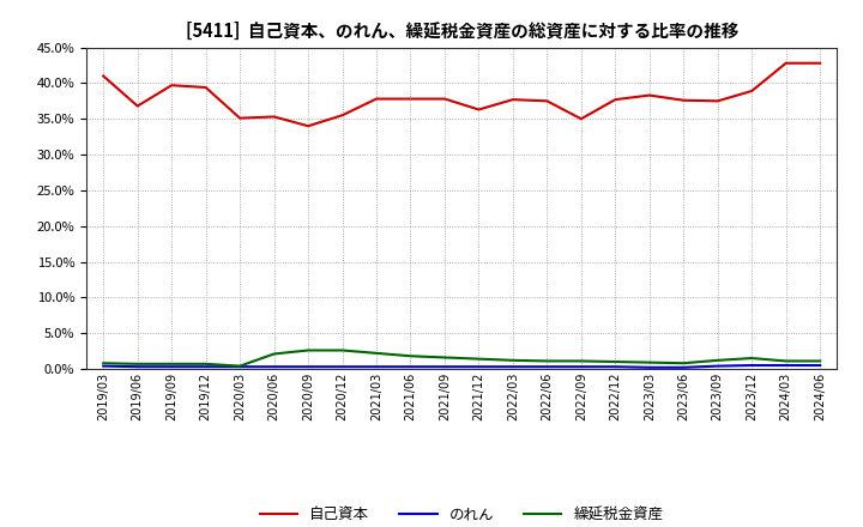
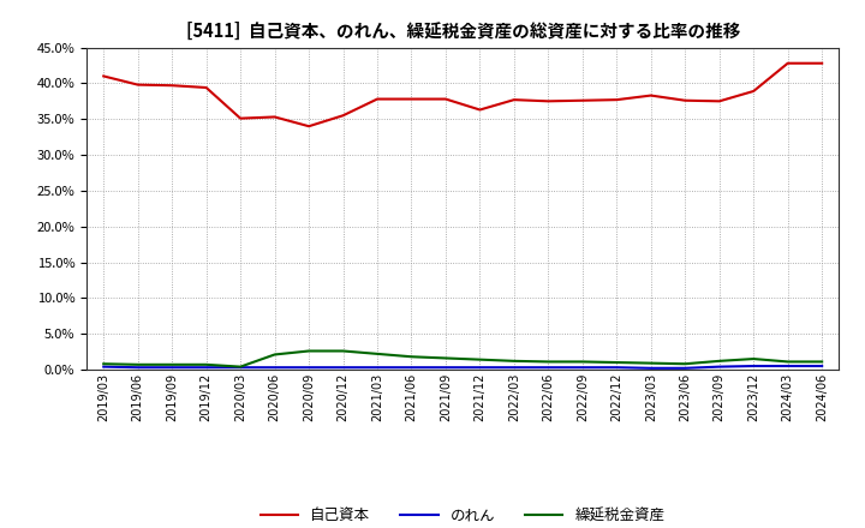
自己資本/2019/06: 36.8% -> 39.8%
自己資本/2022/09: 35.0% -> 37.6%
